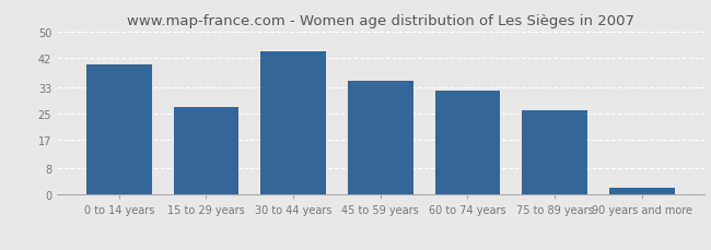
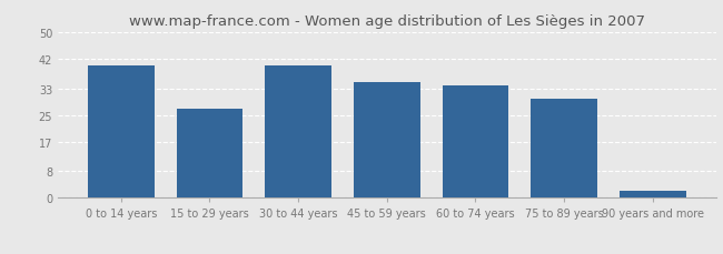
30 to 44 years: 44 -> 40
60 to 74 years: 32 -> 34
75 to 89 years: 26 -> 30
